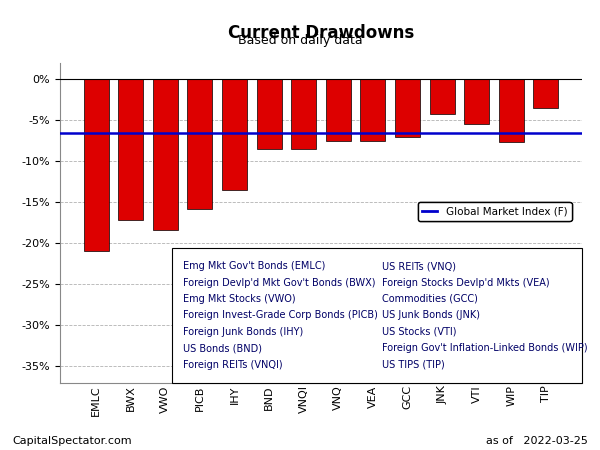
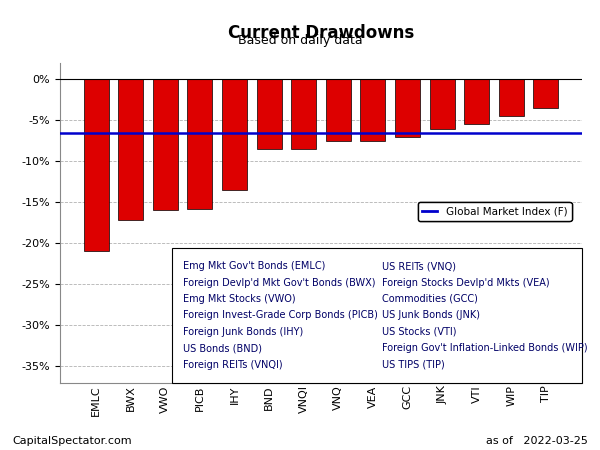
VWO: -18.4% -> -16.0%
JNK: -4.2% -> -6.0%
WIP: -7.6% -> -4.5%
